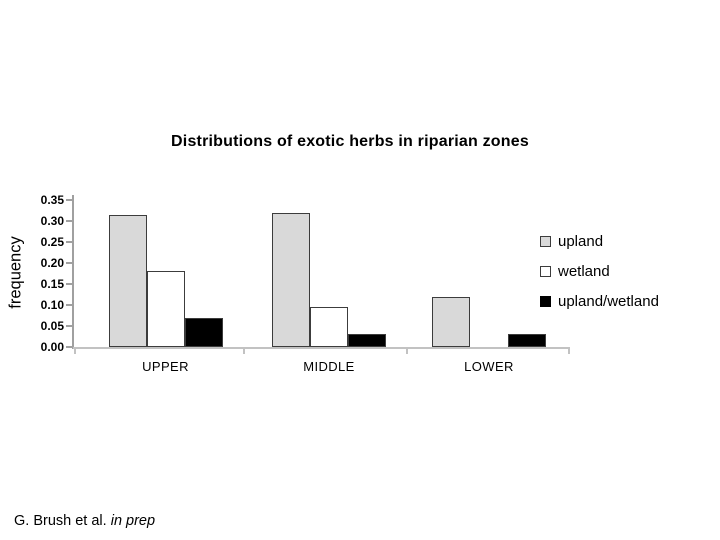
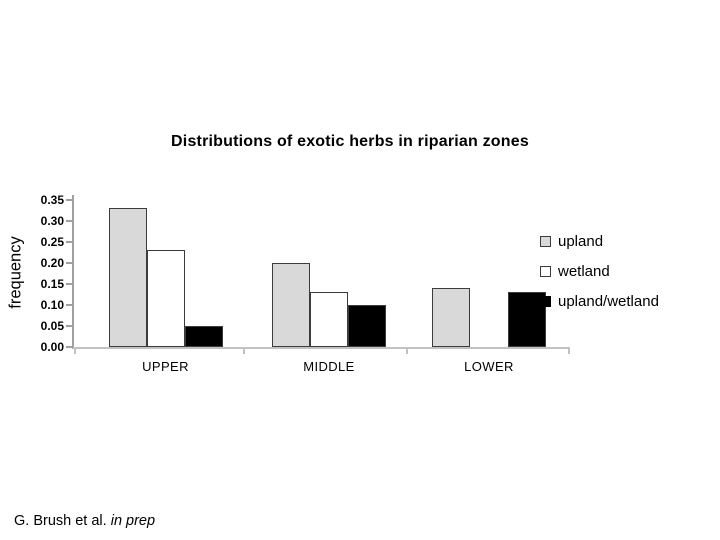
upland/UPPER: 0.32 -> 0.33
wetland/UPPER: 0.18 -> 0.23
upland/wetland/UPPER: 0.07 -> 0.05
upland/MIDDLE: 0.32 -> 0.20
wetland/MIDDLE: 0.10 -> 0.13
upland/wetland/MIDDLE: 0.03 -> 0.10
upland/LOWER: 0.12 -> 0.14
upland/wetland/LOWER: 0.03 -> 0.13
